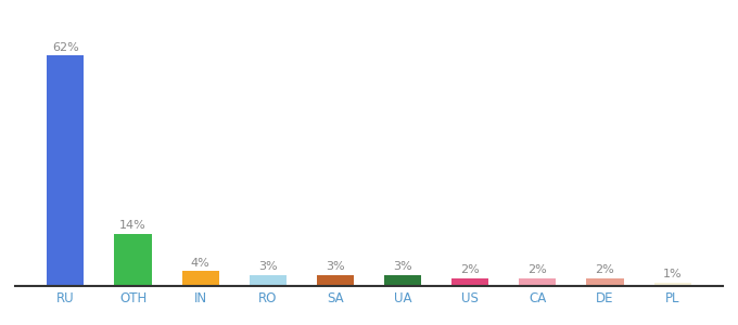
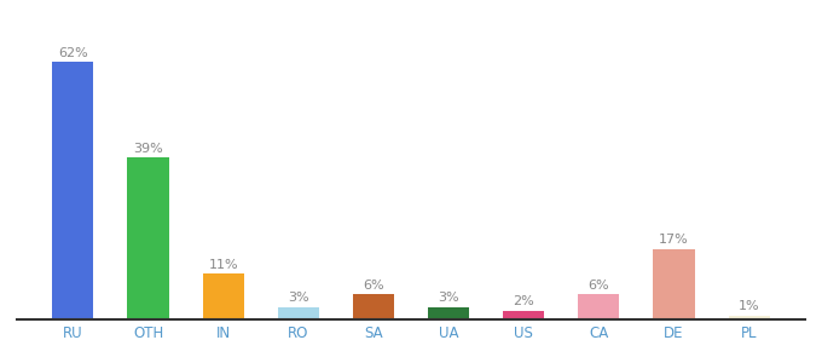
OTH: 14% -> 39%
IN: 4% -> 11%
SA: 3% -> 6%
CA: 2% -> 6%
DE: 2% -> 17%
